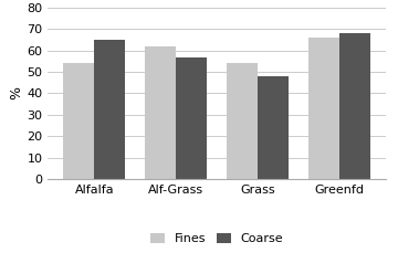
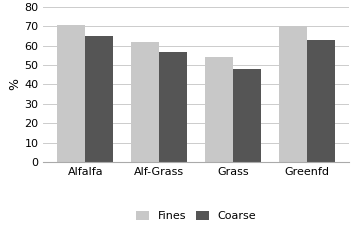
Fines/Alfalfa: 54 -> 71
Fines/Greenfd: 66 -> 70
Coarse/Greenfd: 68 -> 63
